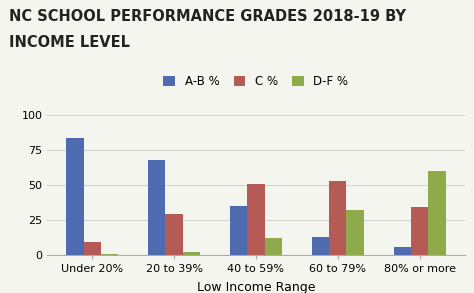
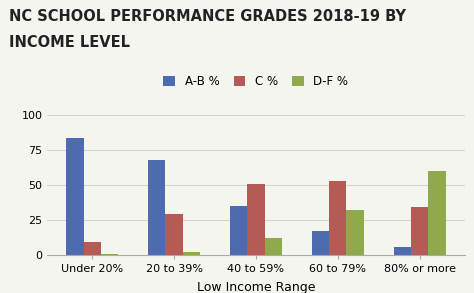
A-B %/60 to 79%: 13 -> 17
